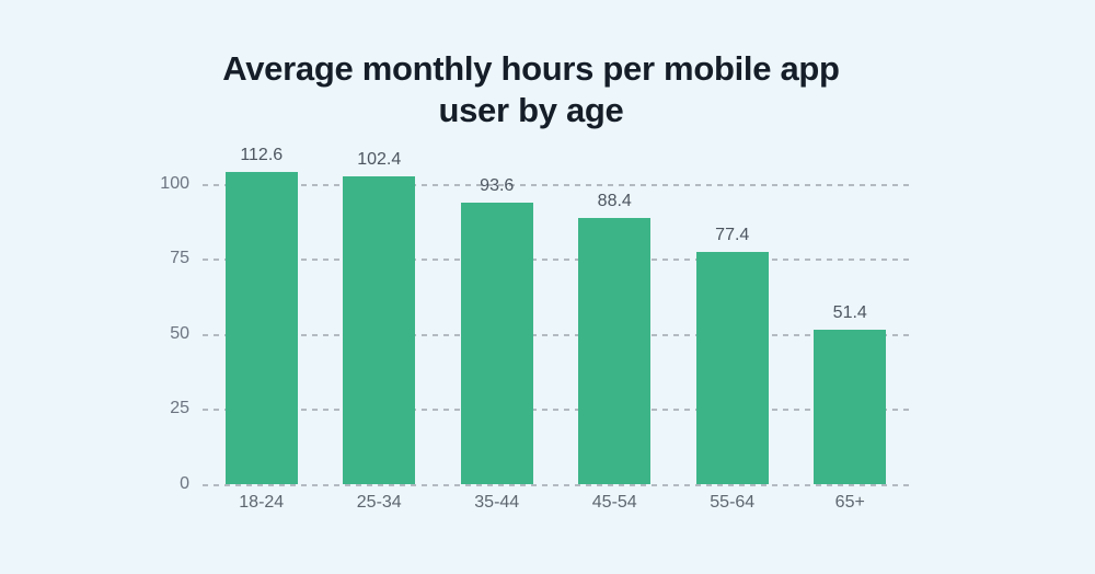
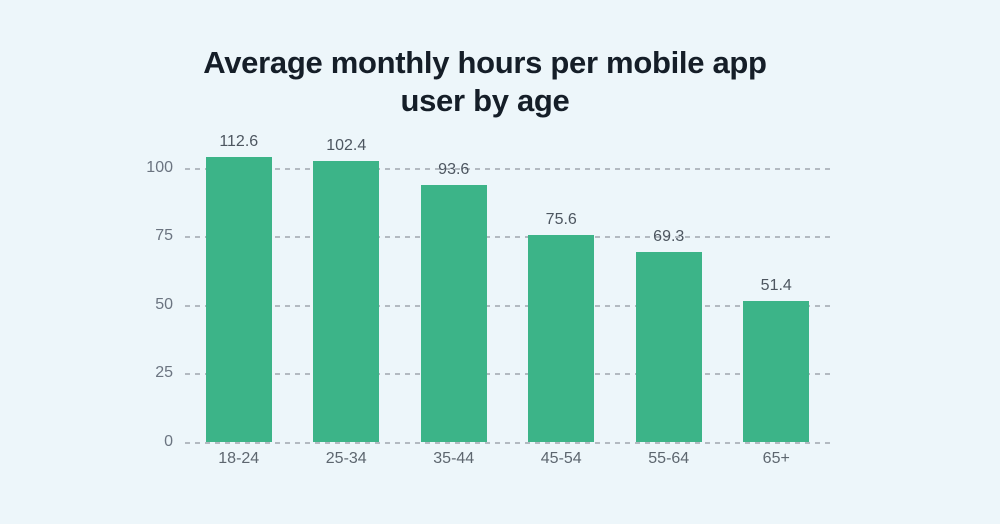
45-54: 88.4 -> 75.6
55-64: 77.4 -> 69.3
